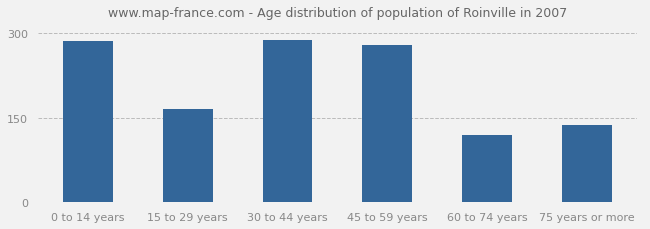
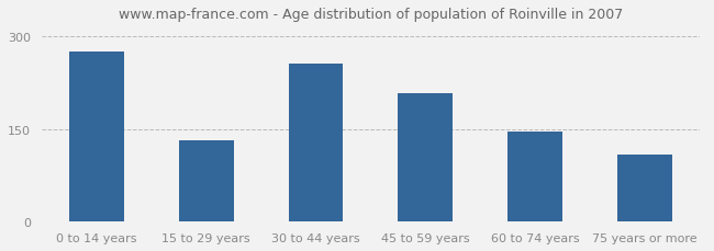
0 to 14 years: 286 -> 274
15 to 29 years: 165 -> 132
30 to 44 years: 287 -> 256
45 to 59 years: 278 -> 208
60 to 74 years: 120 -> 146
75 years or more: 136 -> 108
